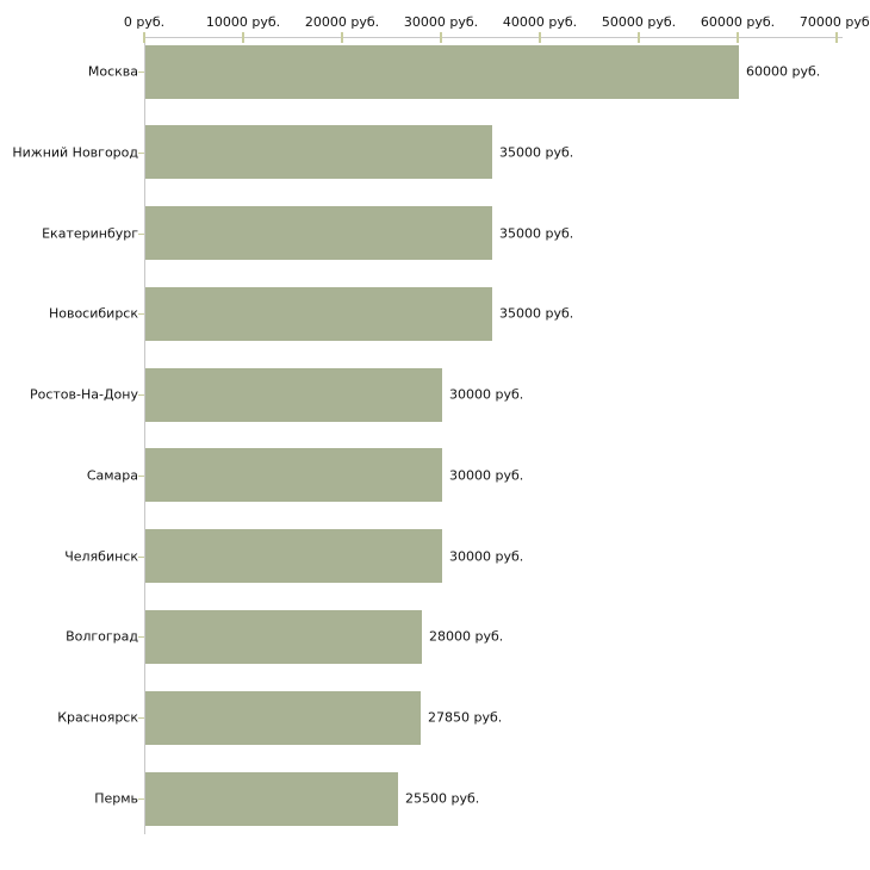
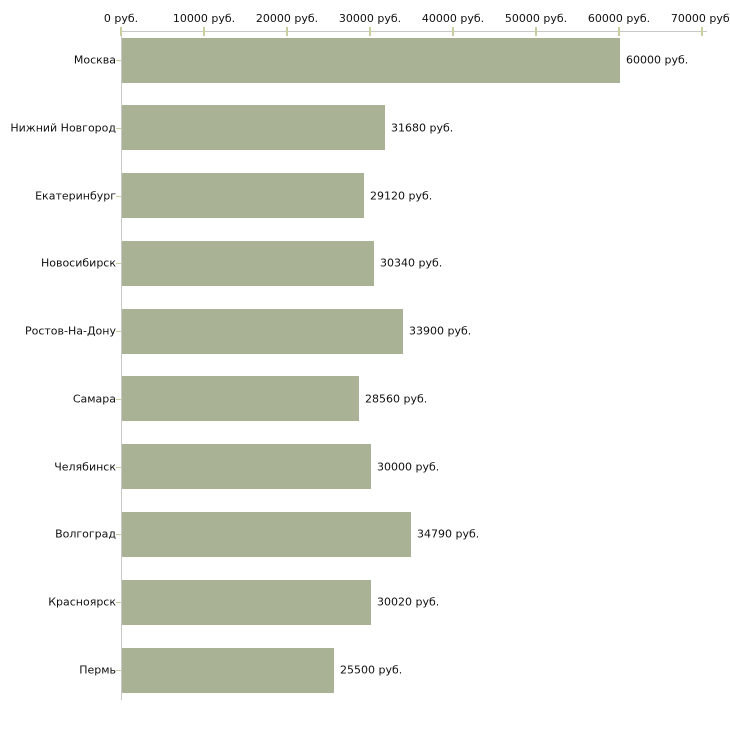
Нижний Новгород: 35000 -> 31680
Екатеринбург: 35000 -> 29120
Новосибирск: 35000 -> 30340
Ростов-На-Дону: 30000 -> 33900
Самара: 30000 -> 28560
Волгоград: 28000 -> 34790
Красноярск: 27850 -> 30020
